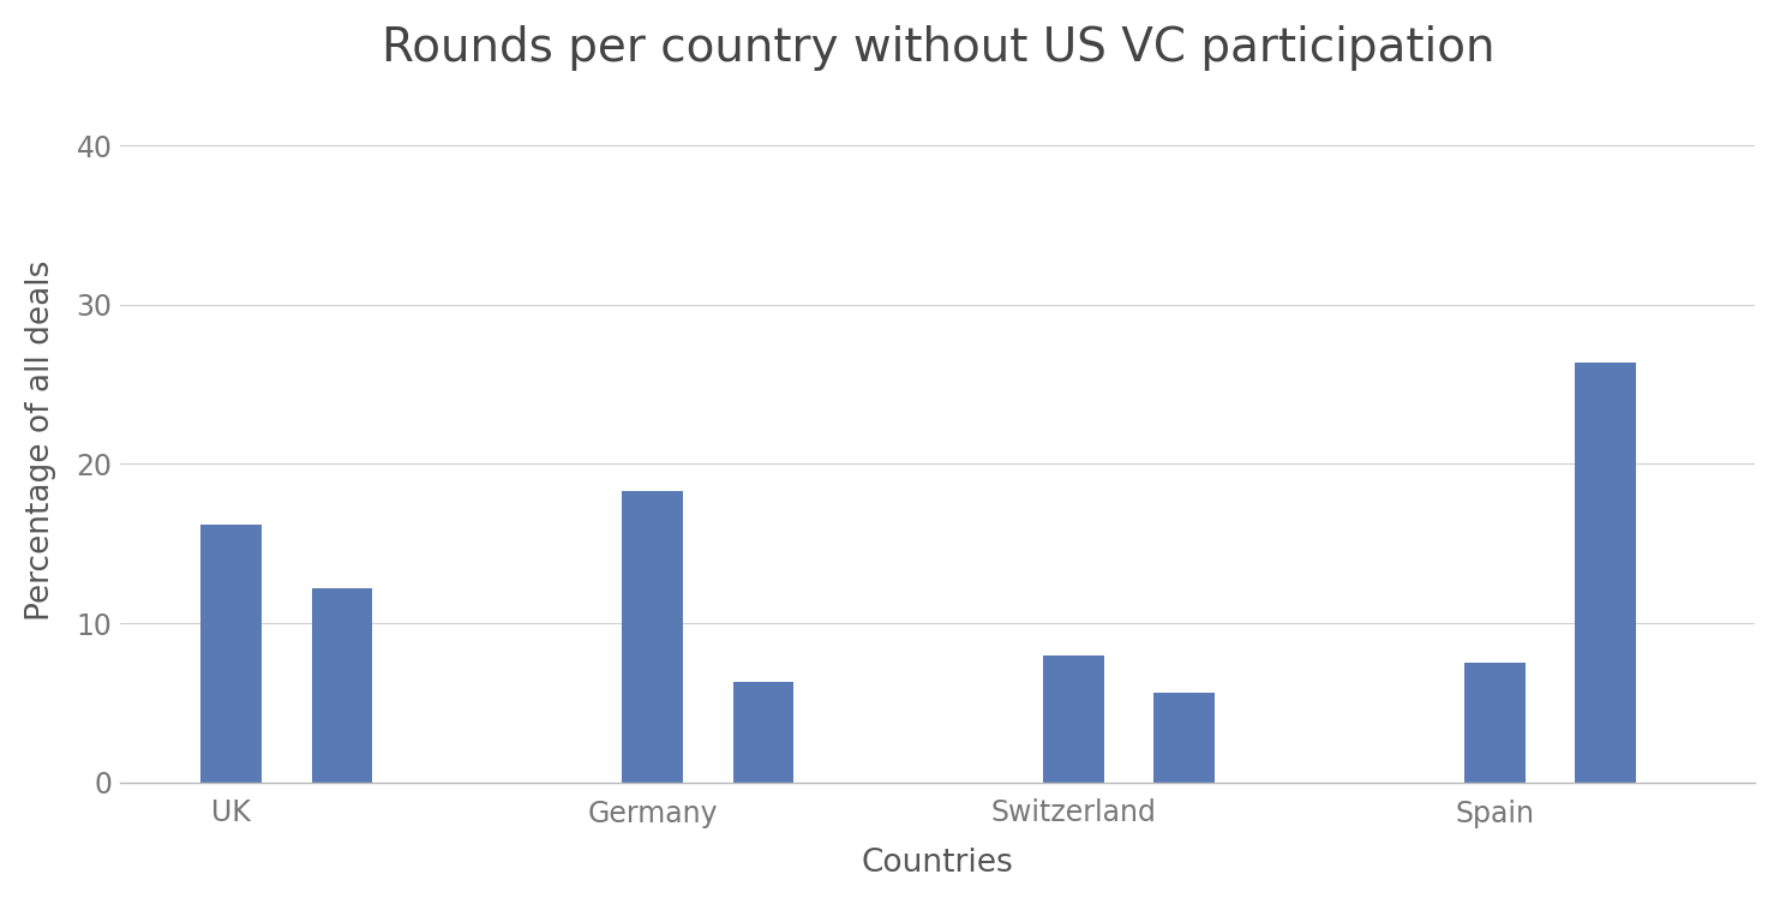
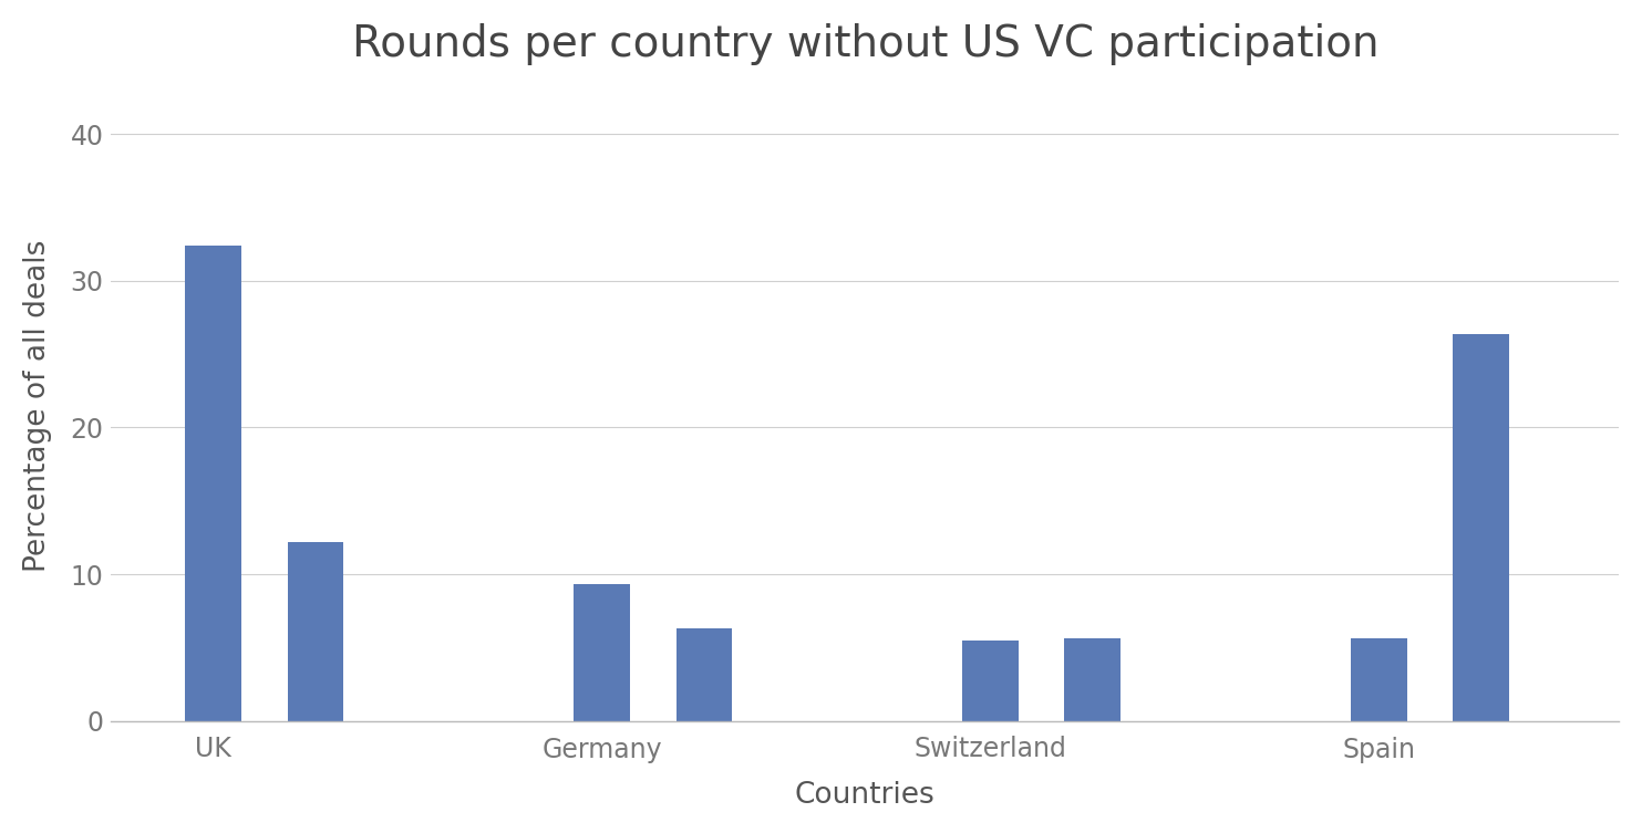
UK: 16.2 -> 32.4
Germany: 18.3 -> 9.3
Switzerland: 8.0 -> 5.5
Spain: 7.5 -> 5.6
